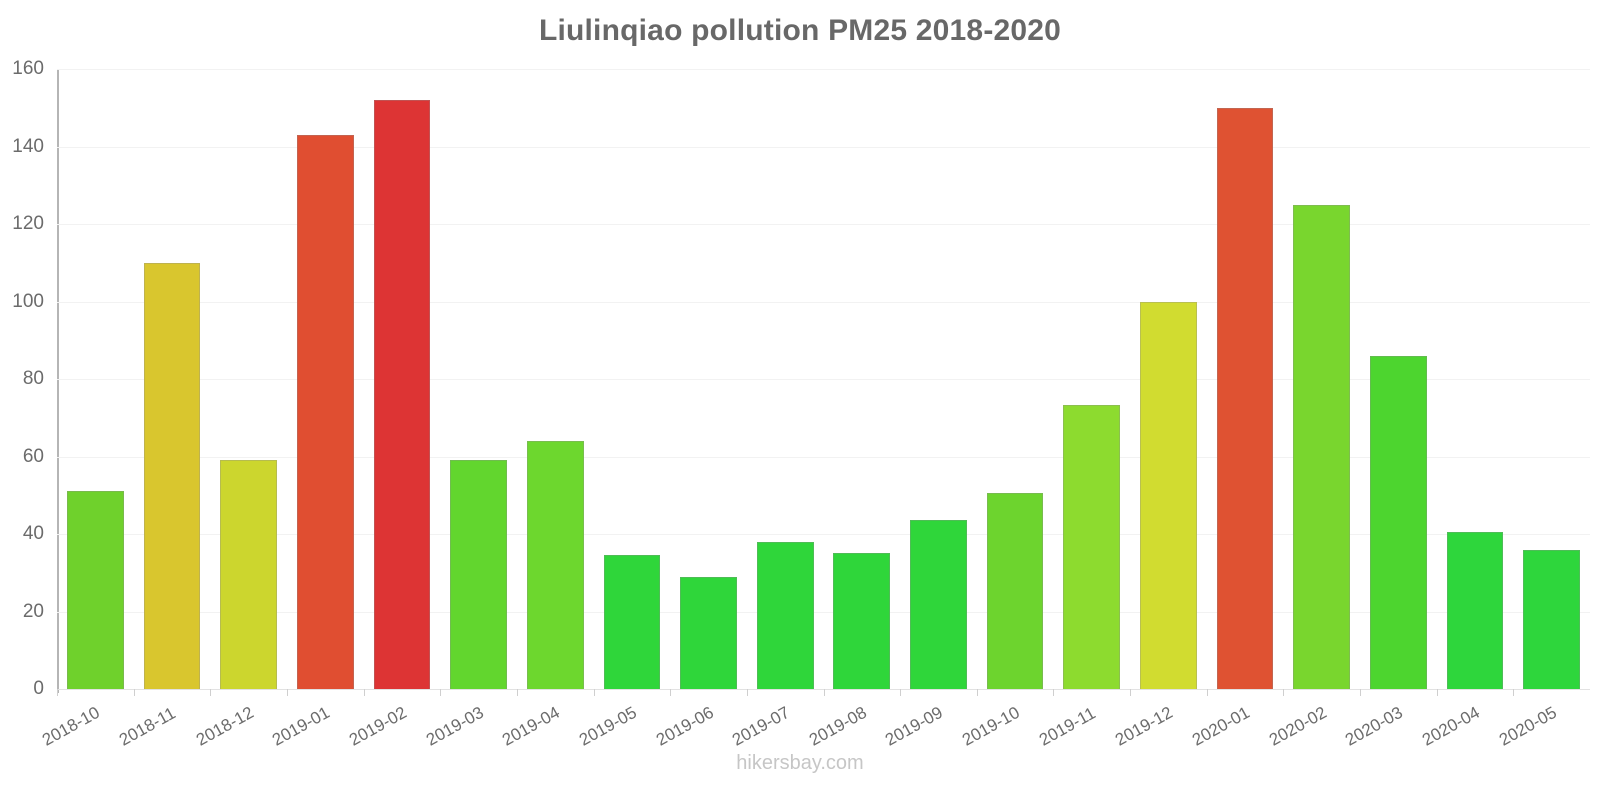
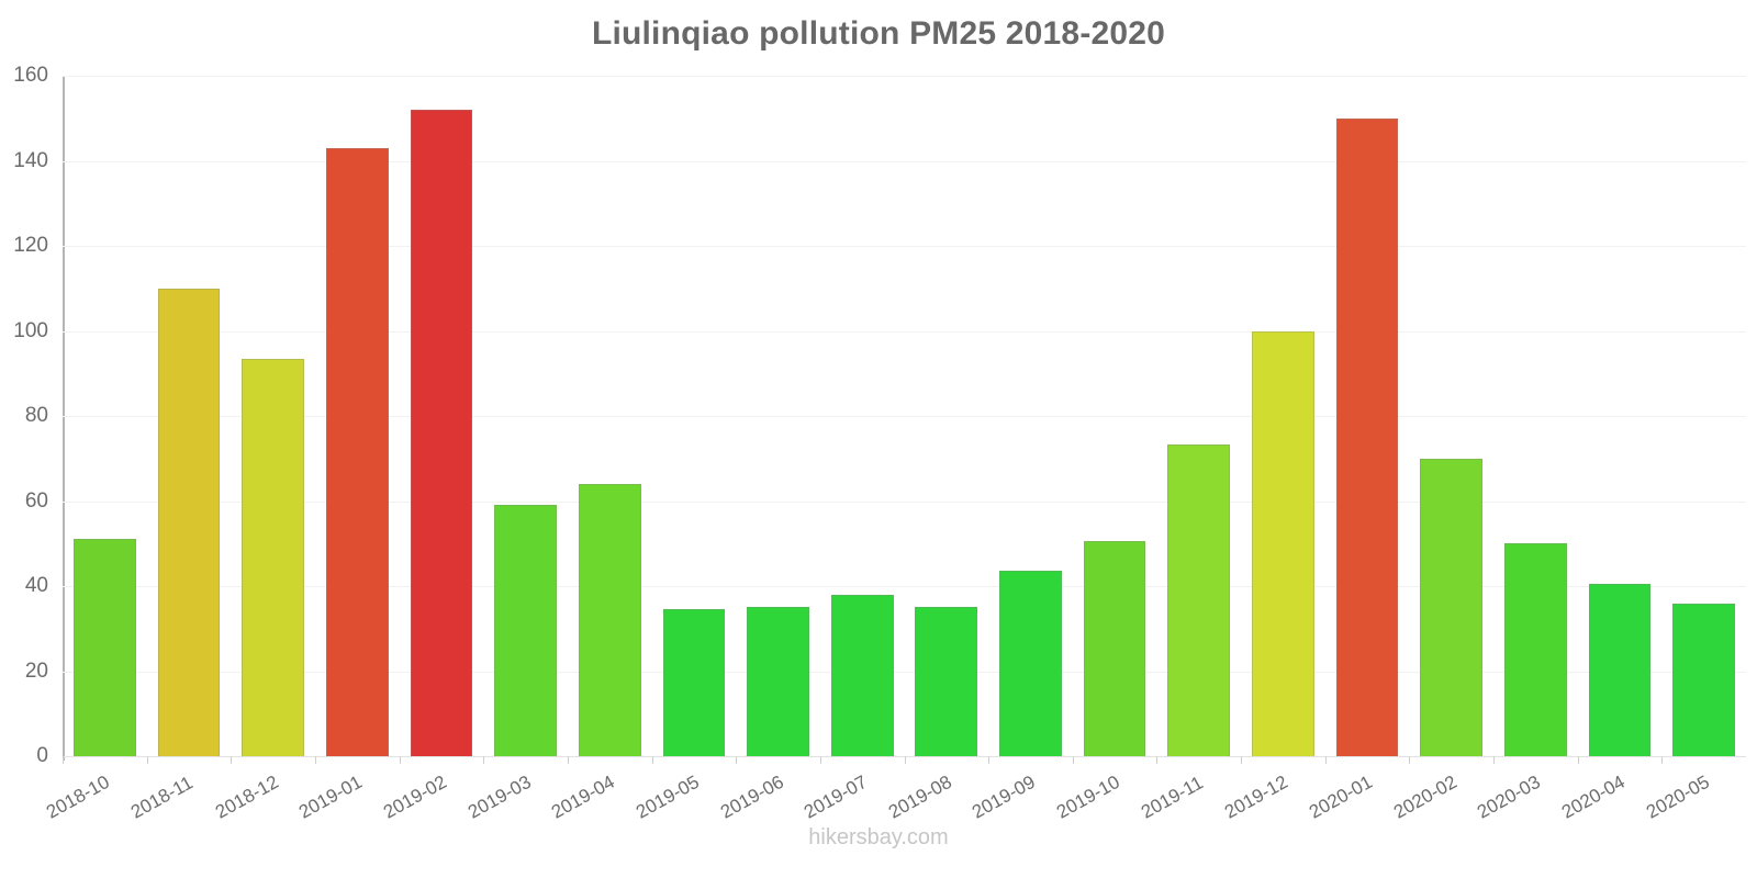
2018-12: 59 -> 94
2019-06: 29 -> 35
2020-02: 125 -> 70
2020-03: 86 -> 50
